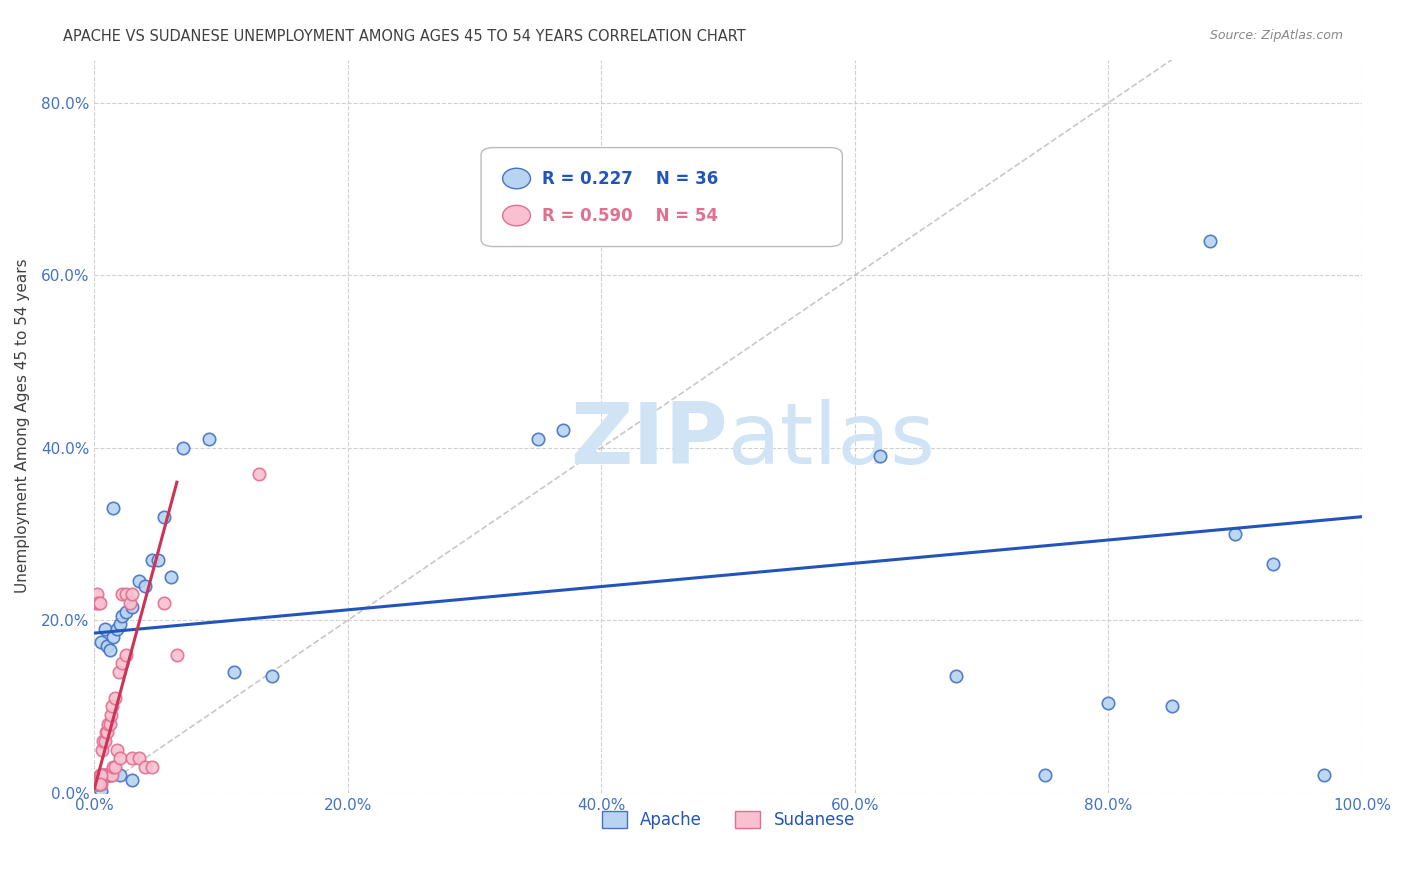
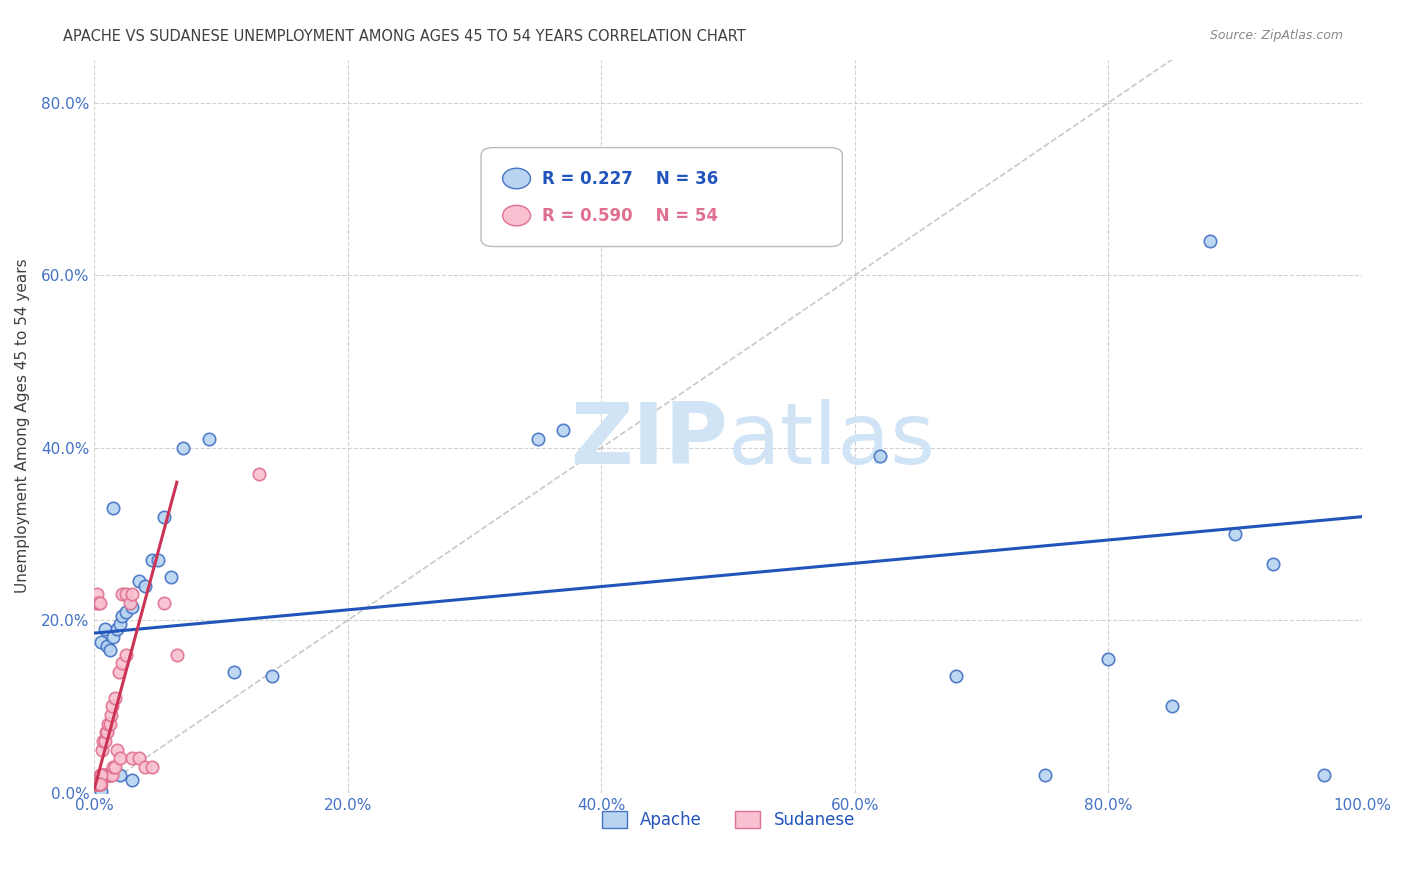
Apache/80.0%: 10.4% -> 15.5%
